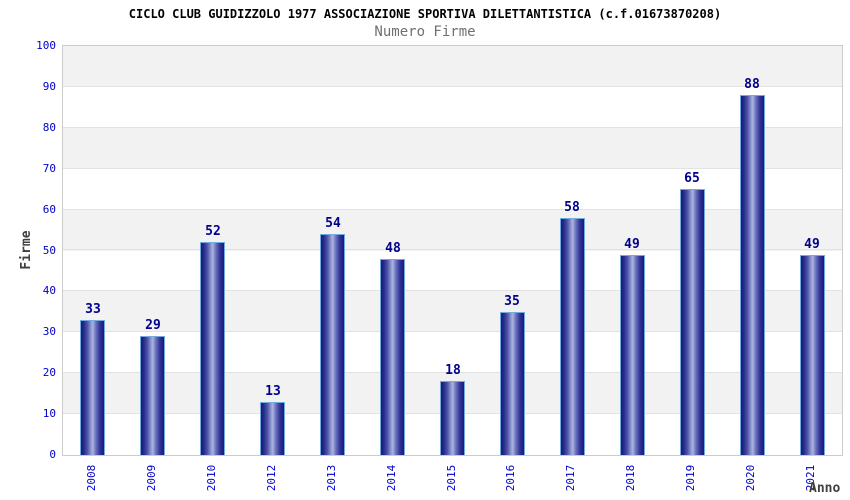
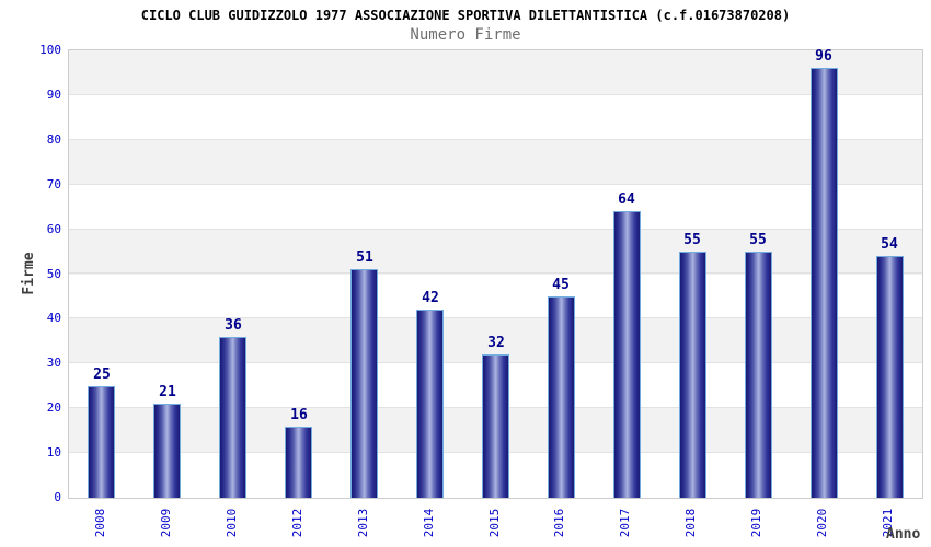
2008: 33 -> 25
2009: 29 -> 21
2010: 52 -> 36
2012: 13 -> 16
2013: 54 -> 51
2014: 48 -> 42
2015: 18 -> 32
2016: 35 -> 45
2017: 58 -> 64
2018: 49 -> 55
2019: 65 -> 55
2020: 88 -> 96
2021: 49 -> 54
